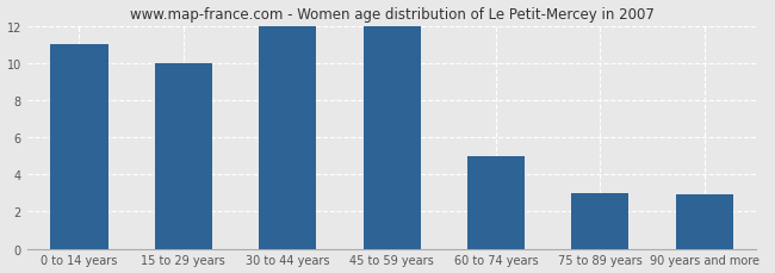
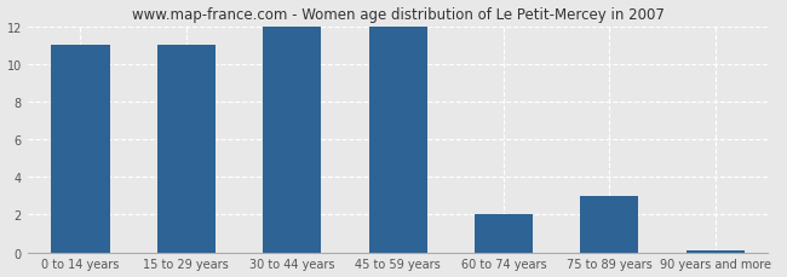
15 to 29 years: 10.0 -> 11.0
60 to 74 years: 5.0 -> 2.0
90 years and more: 2.9 -> 0.1
